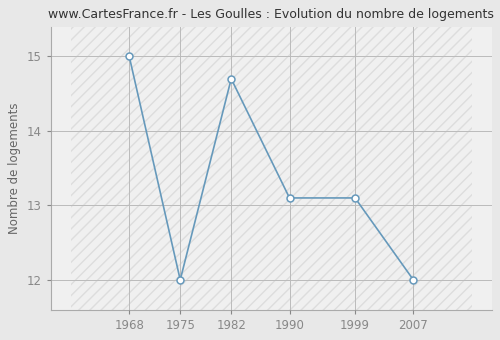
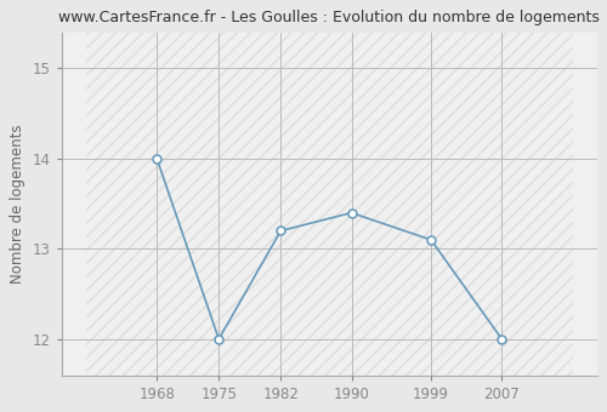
1968: 15.0 -> 14.0
1982: 14.7 -> 13.2
1990: 13.1 -> 13.4
